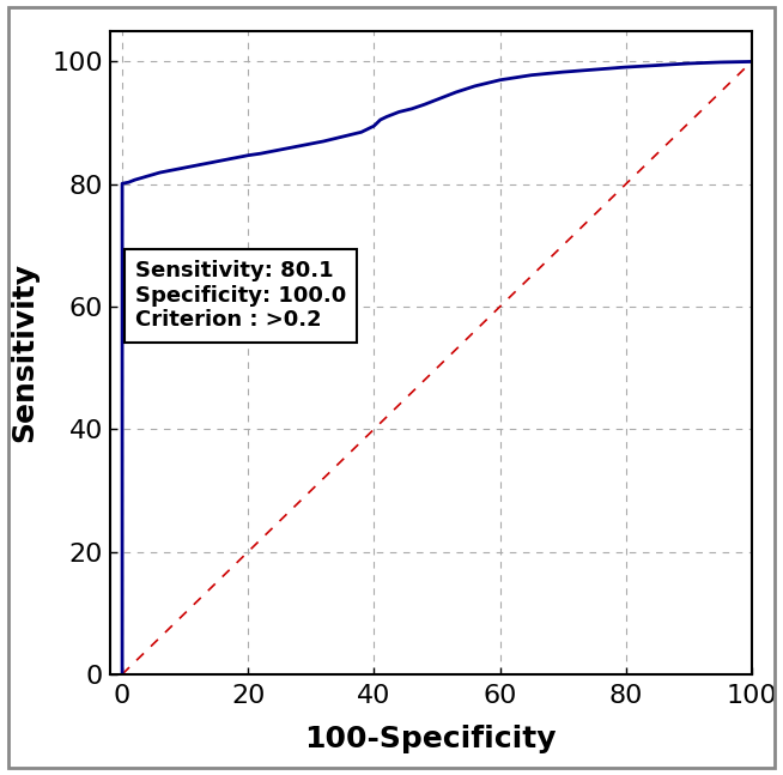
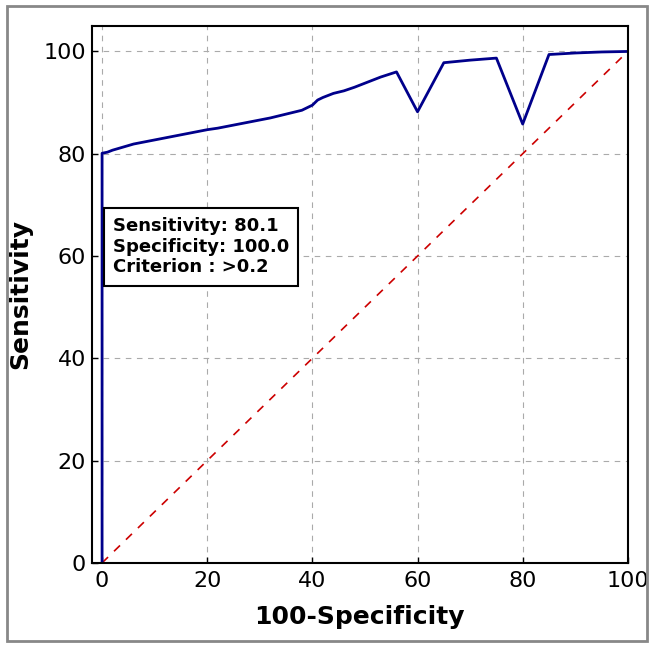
60: 97.0 -> 88.2
80: 99.1 -> 85.8
